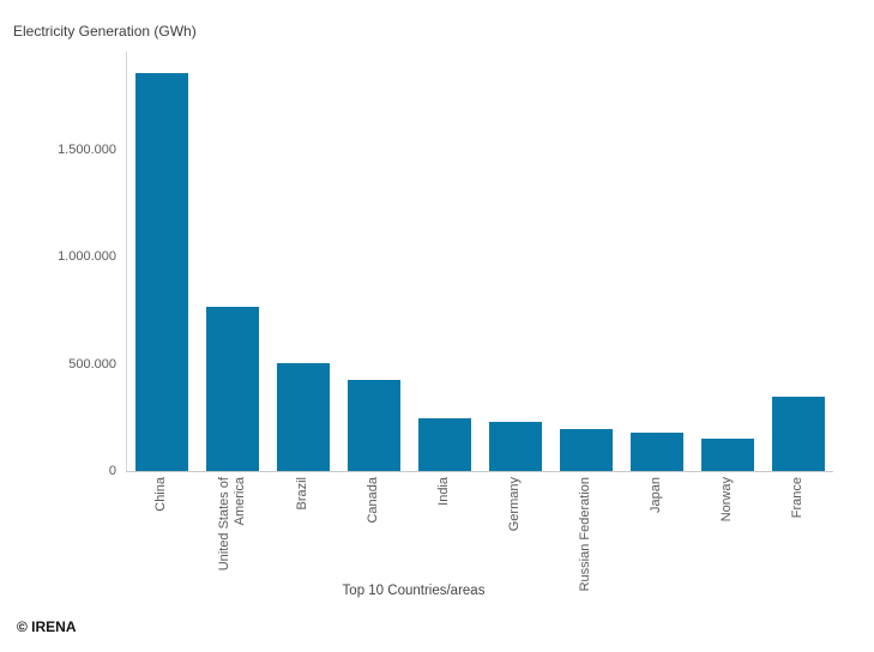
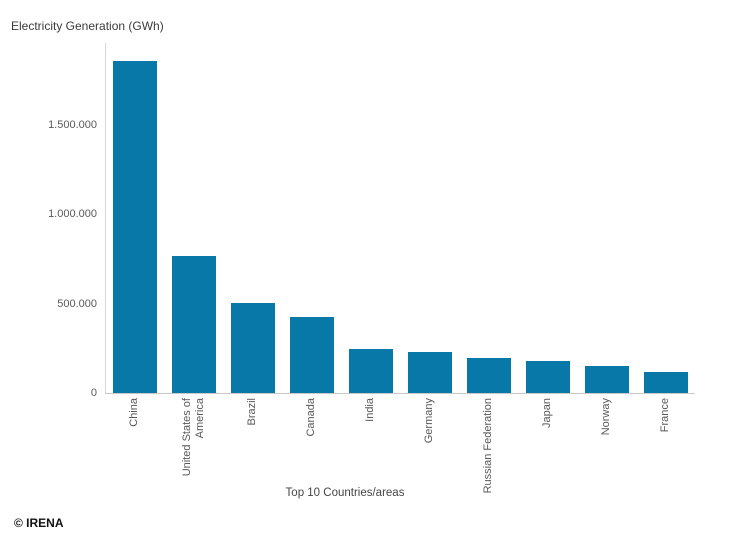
France: 350000 -> 120000
